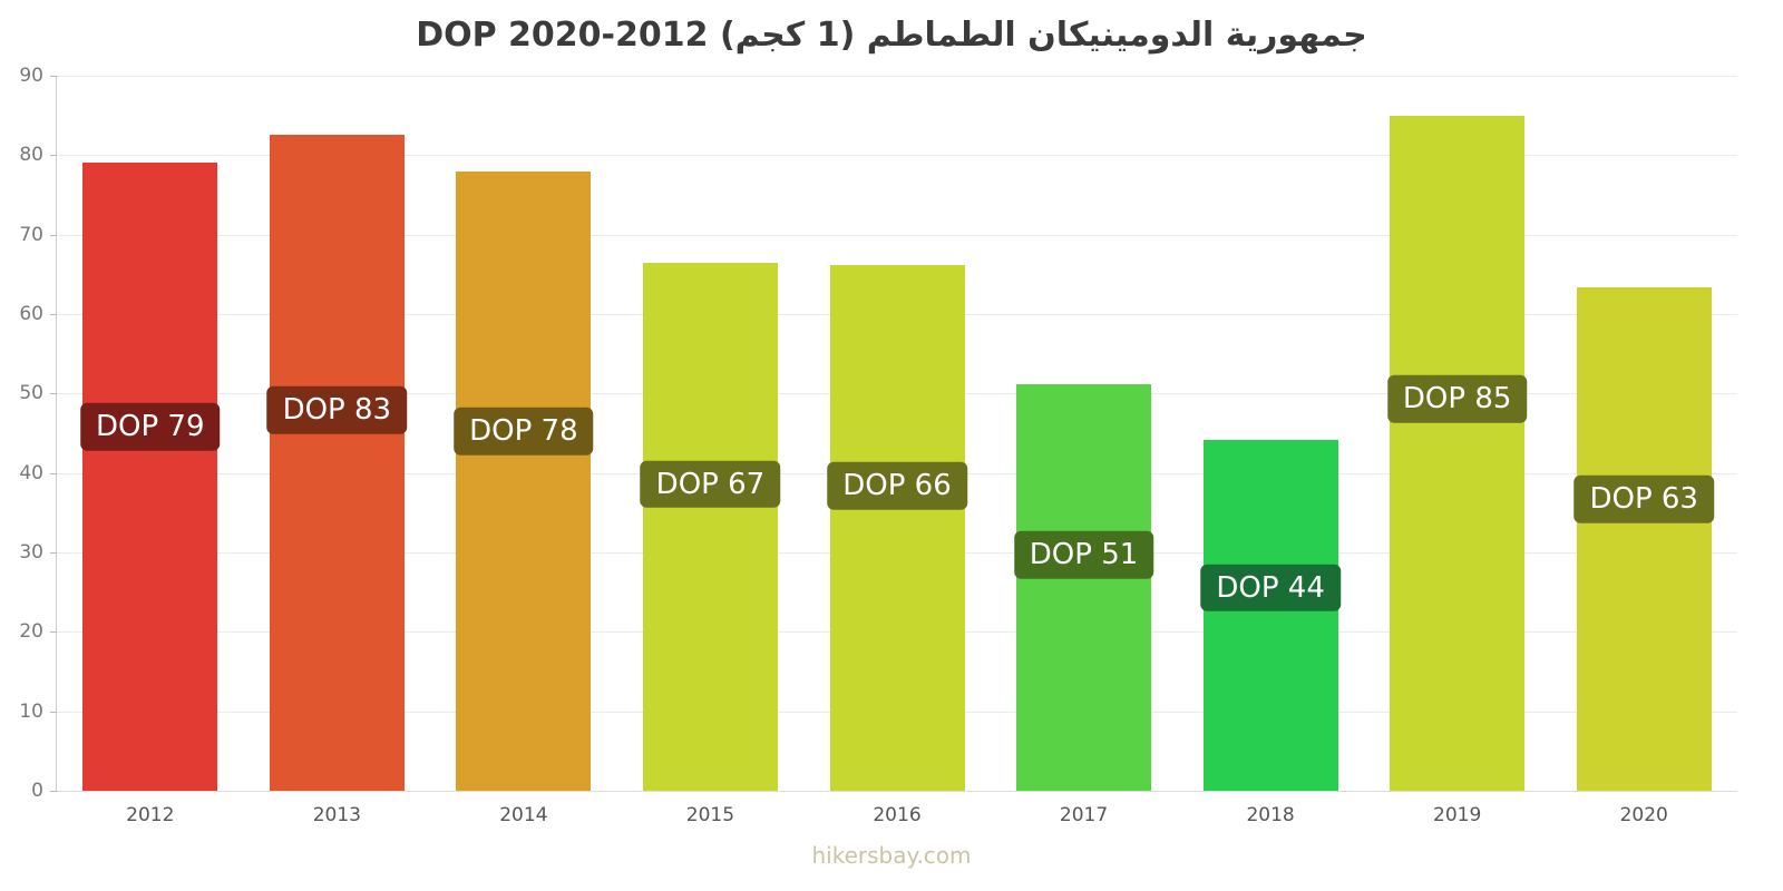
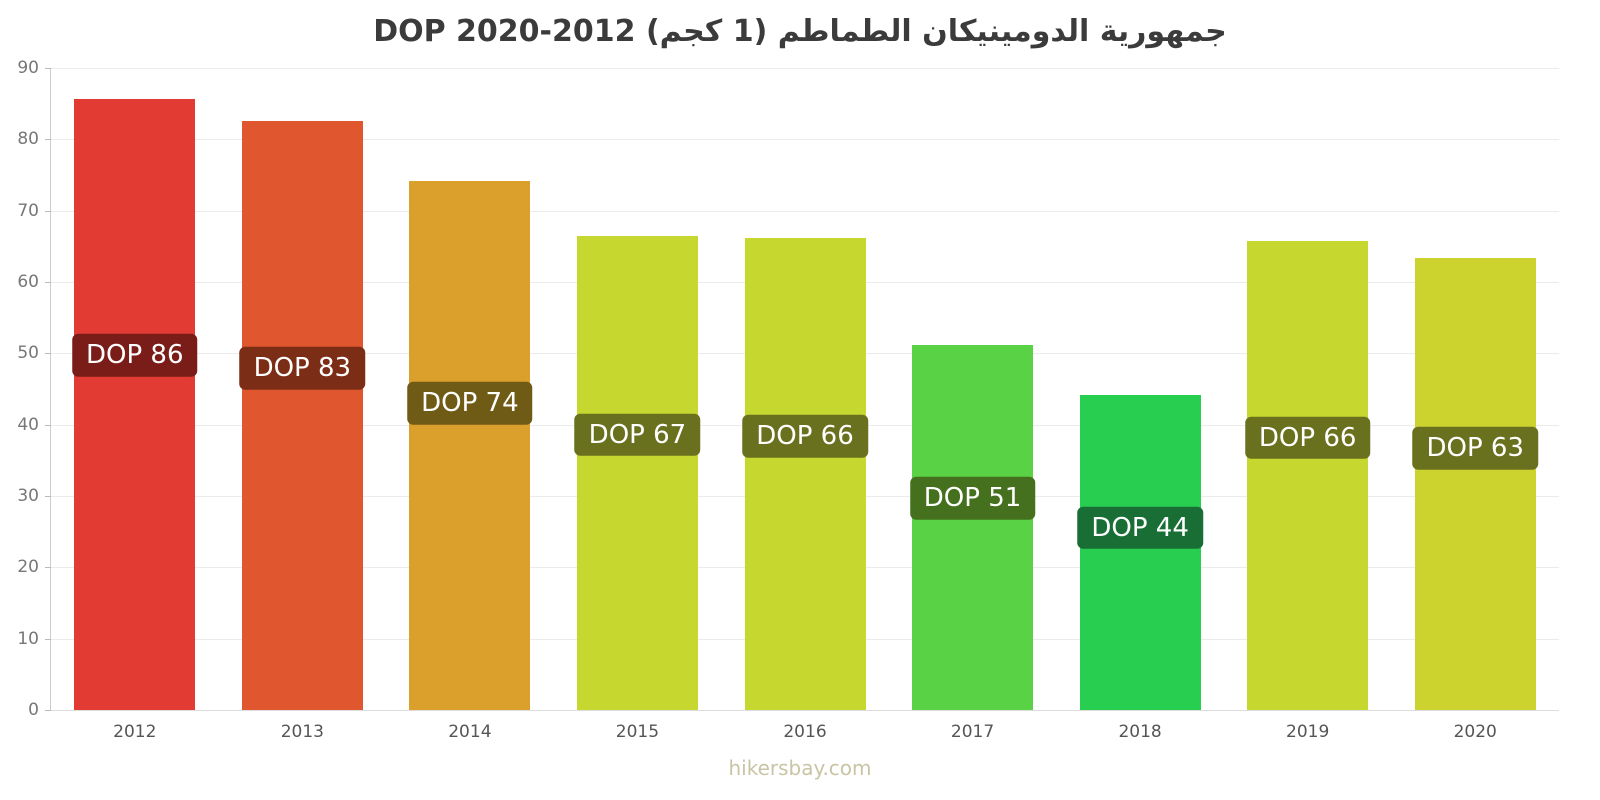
2012: 79 -> 86
2014: 78 -> 74
2019: 85 -> 66
